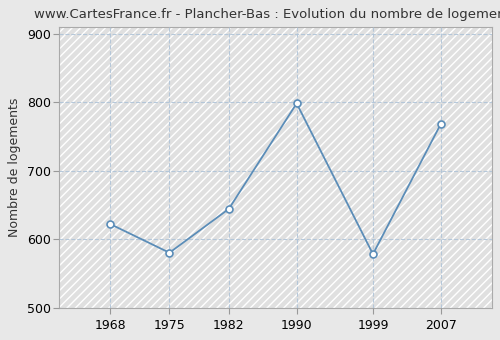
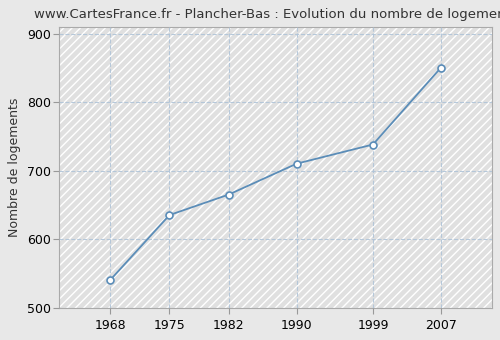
1968: 622 -> 540
1975: 580 -> 635
1982: 644 -> 665
1990: 798 -> 710
1999: 578 -> 738
2007: 768 -> 850
